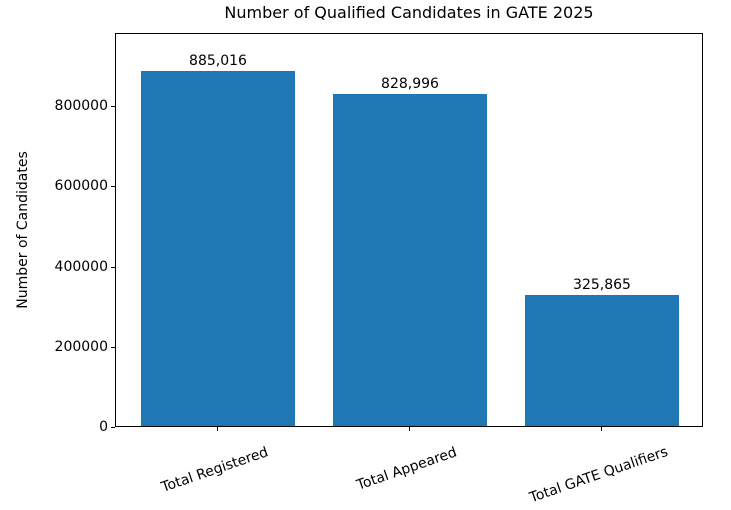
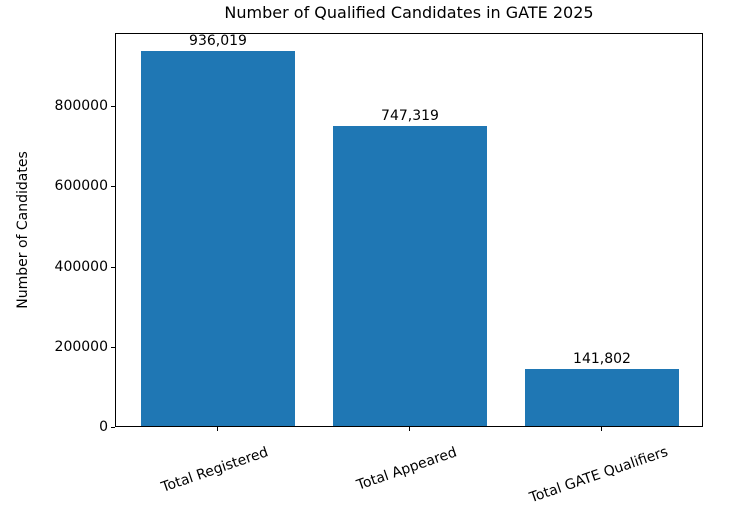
Total Registered: 885,016 -> 936,019
Total Appeared: 828,996 -> 747,319
Total GATE Qualifiers: 325,865 -> 141,802
